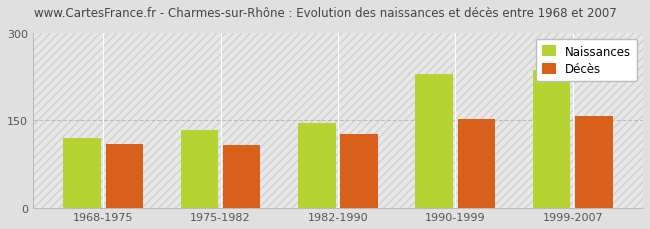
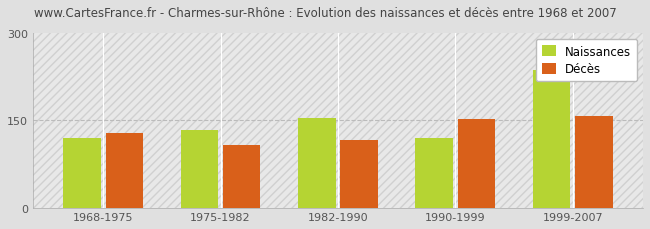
Décès/1968-1975: 110 -> 128
Naissances/1982-1990: 145 -> 154
Décès/1982-1990: 127 -> 116
Naissances/1990-1999: 230 -> 120
